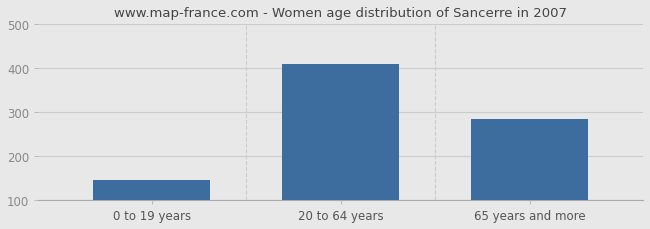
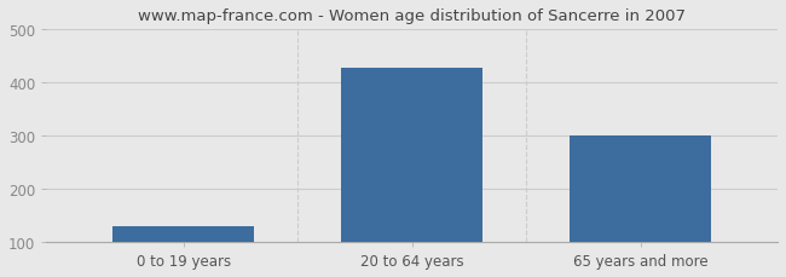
0 to 19 years: 145 -> 130
20 to 64 years: 410 -> 427
65 years and more: 285 -> 300
